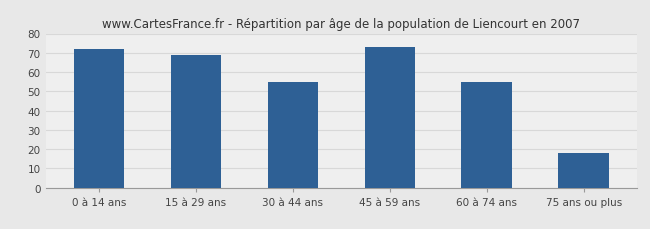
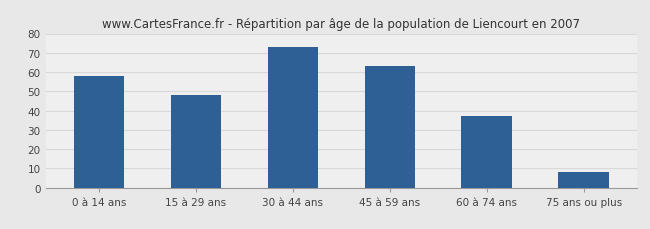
0 à 14 ans: 72 -> 58
15 à 29 ans: 69 -> 48
30 à 44 ans: 55 -> 73
45 à 59 ans: 73 -> 63
60 à 74 ans: 55 -> 37
75 ans ou plus: 18 -> 8
